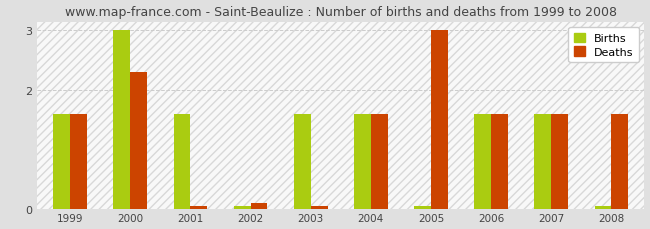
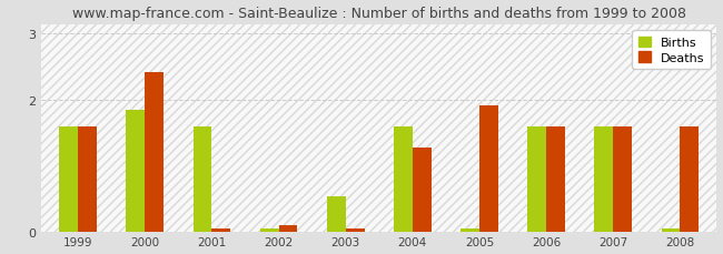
Births/2000: 3.00 -> 1.84
Deaths/2000: 2.30 -> 2.42
Births/2003: 1.60 -> 0.54
Deaths/2004: 1.60 -> 1.28
Deaths/2005: 3.00 -> 1.92
